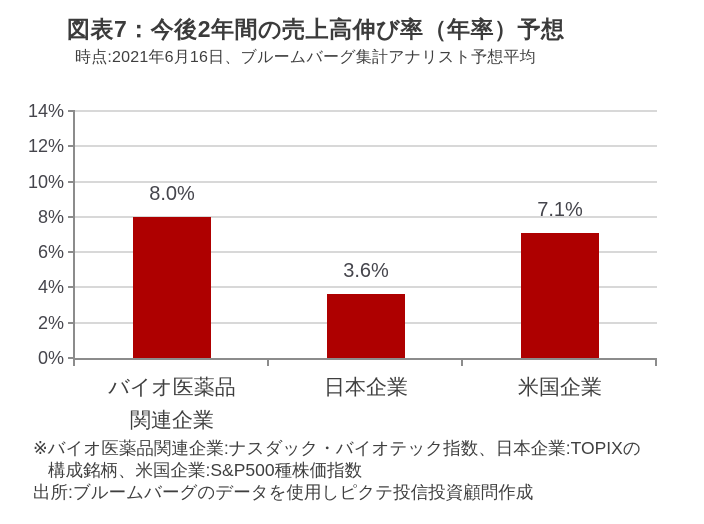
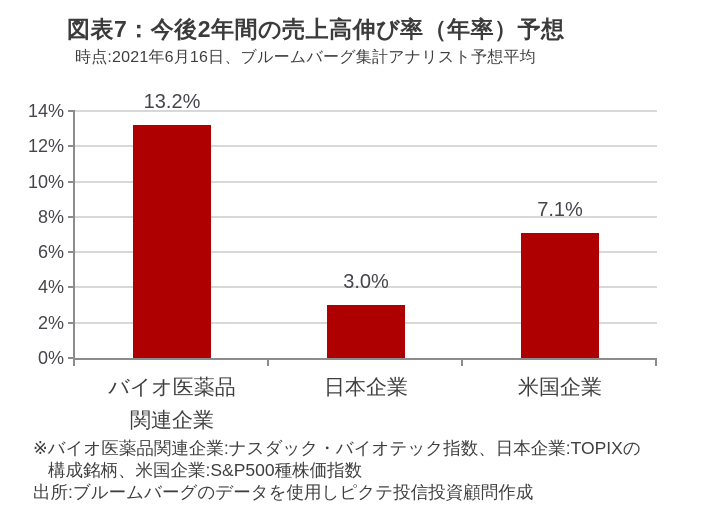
バイオ医薬品 関連企業: 8.0% -> 13.2%
日本企業: 3.6% -> 3.0%
